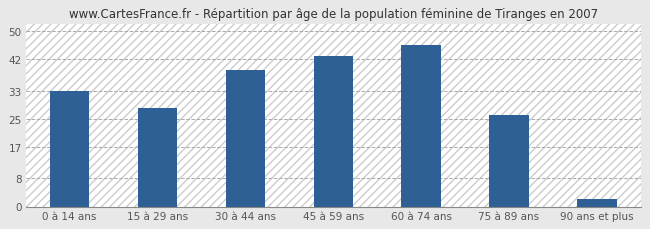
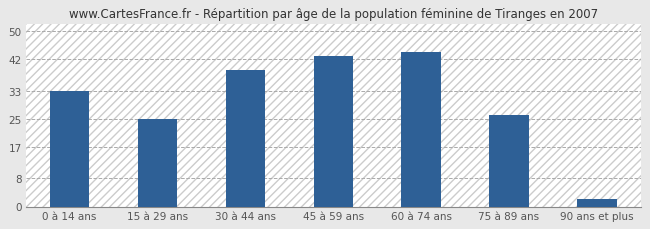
15 à 29 ans: 28 -> 25
60 à 74 ans: 46 -> 44
